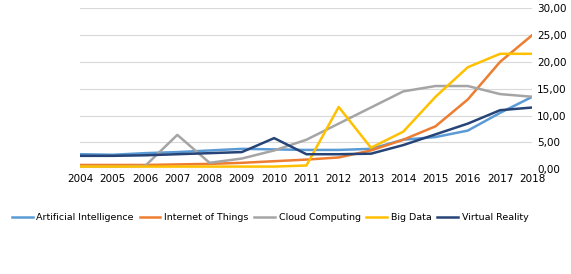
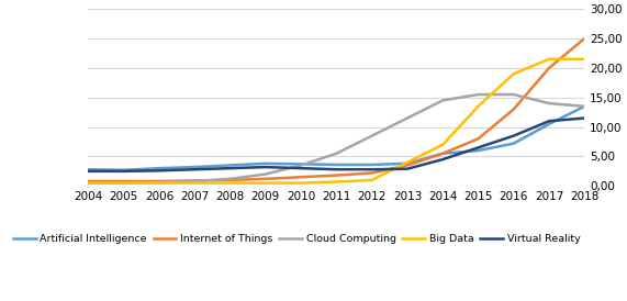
Cloud Computing/2007: 6,4 -> 0,8
Virtual Reality/2010: 5,8 -> 3,0
Big Data/2012: 11,6 -> 1,0
